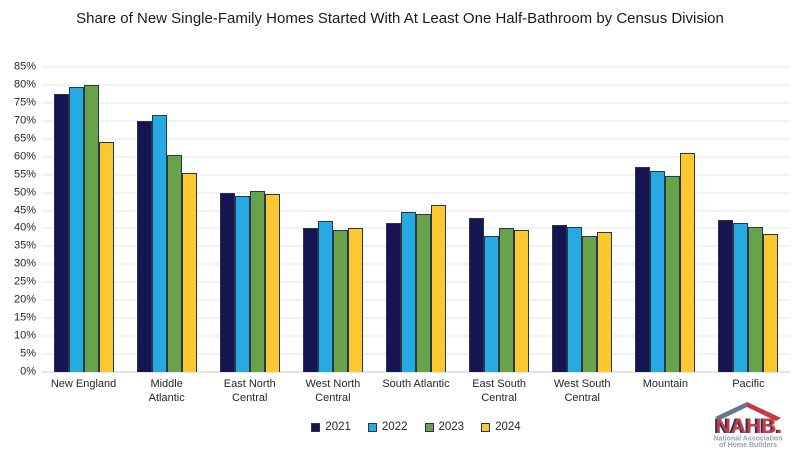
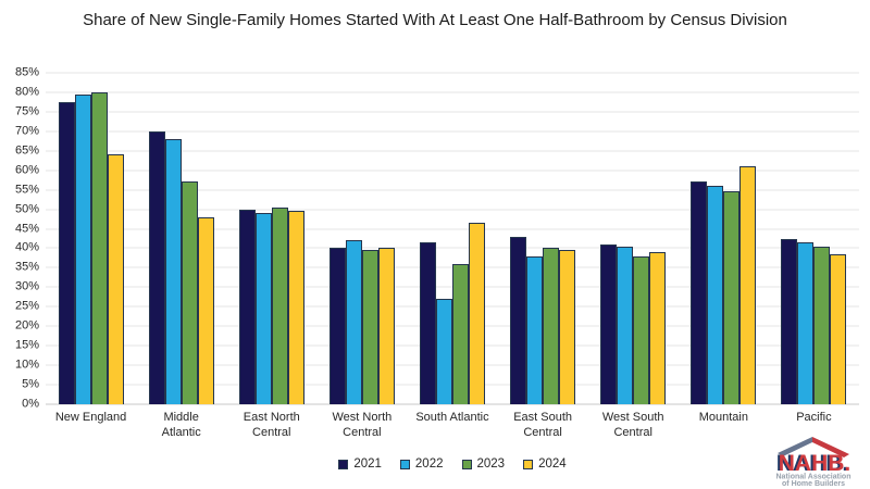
2022/Middle Atlantic: 72% -> 68%
2023/Middle Atlantic: 60% -> 57%
2024/Middle Atlantic: 56% -> 48%
2022/South Atlantic: 44% -> 27%
2023/South Atlantic: 44% -> 36%
